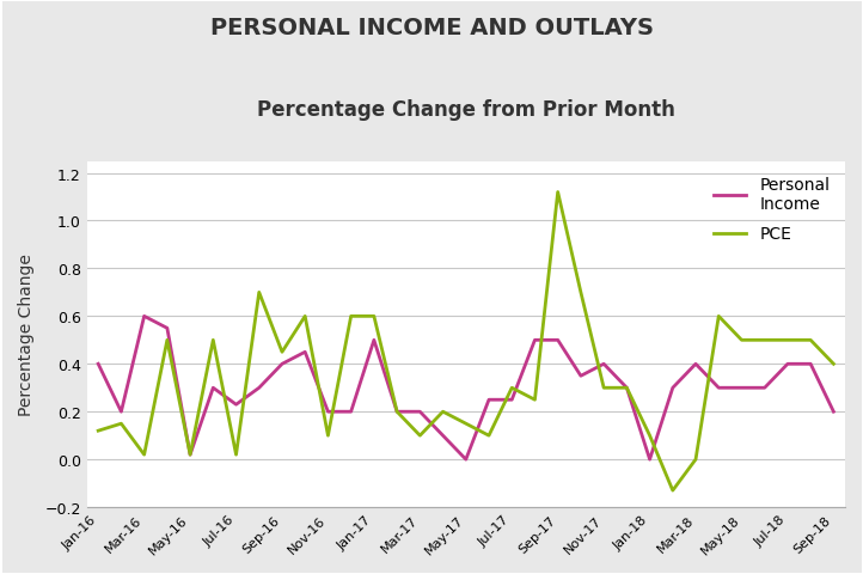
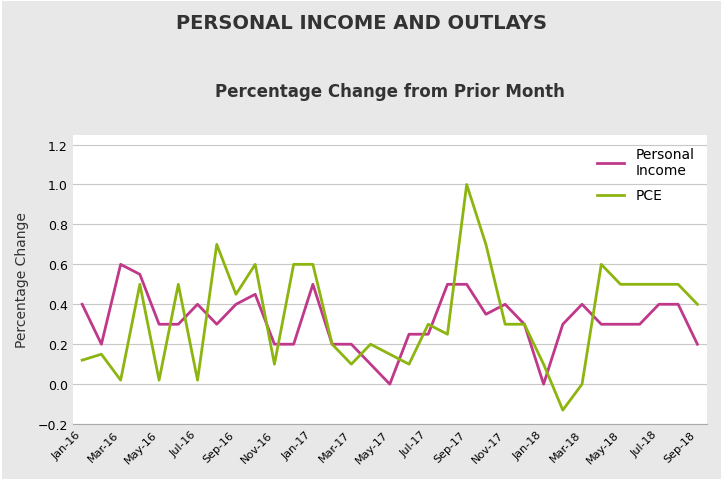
Personal Income/May-16: 0.02 -> 0.30
Personal Income/Jul-16: 0.23 -> 0.40
PCE/Sep-17: 1.12 -> 1.00
